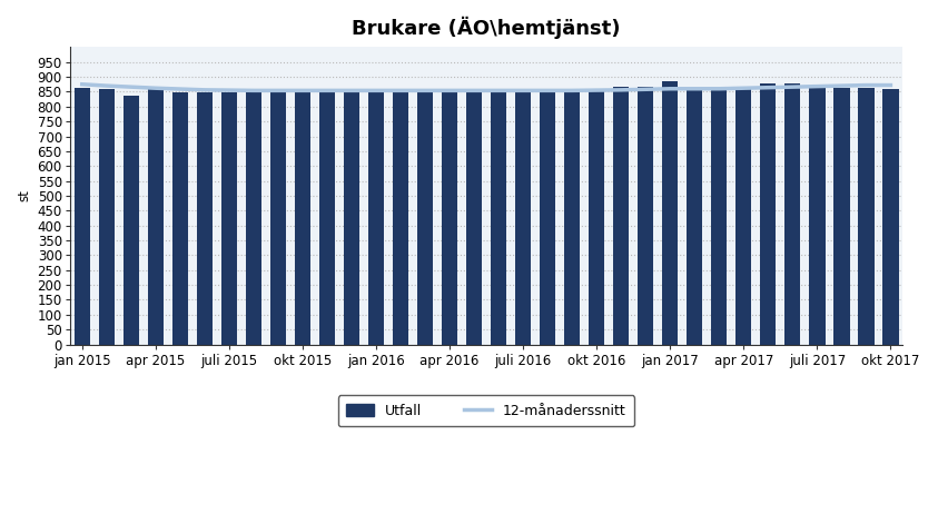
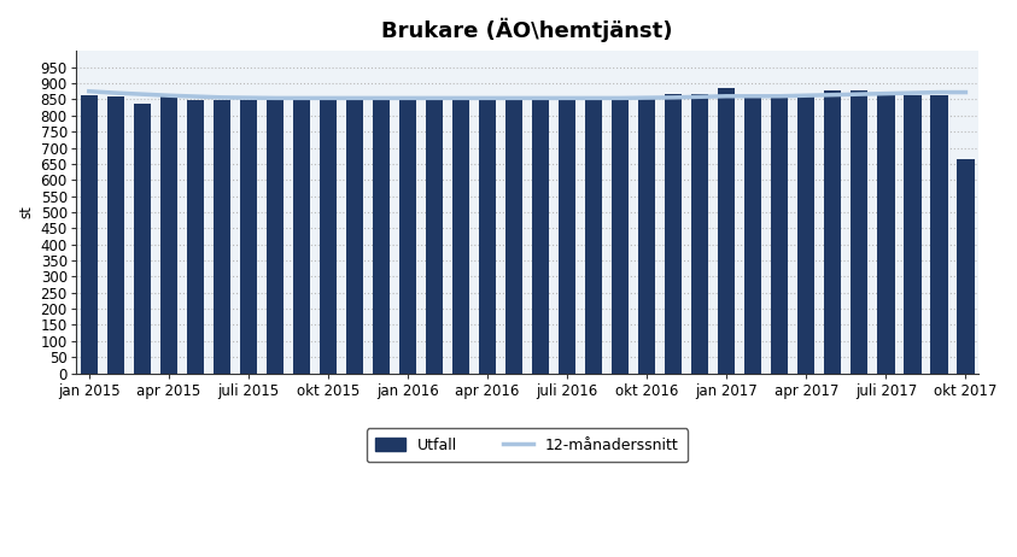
Utfall/okt 2017: 858 -> 665
